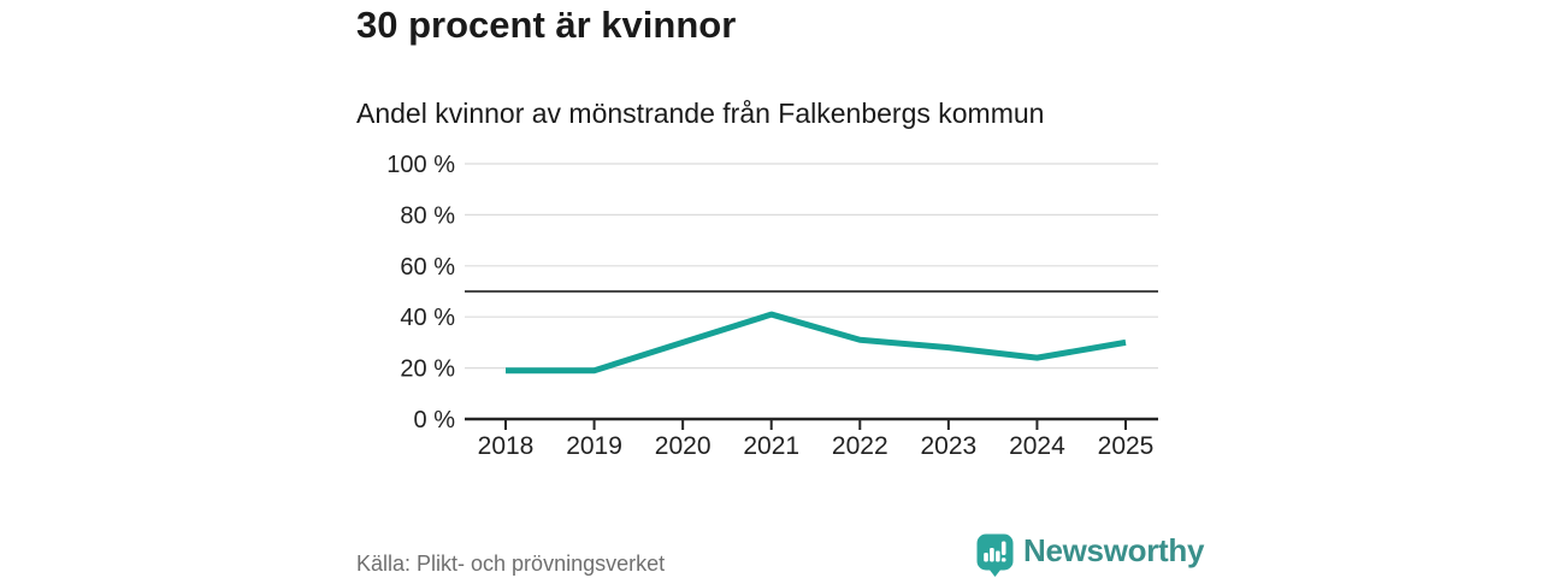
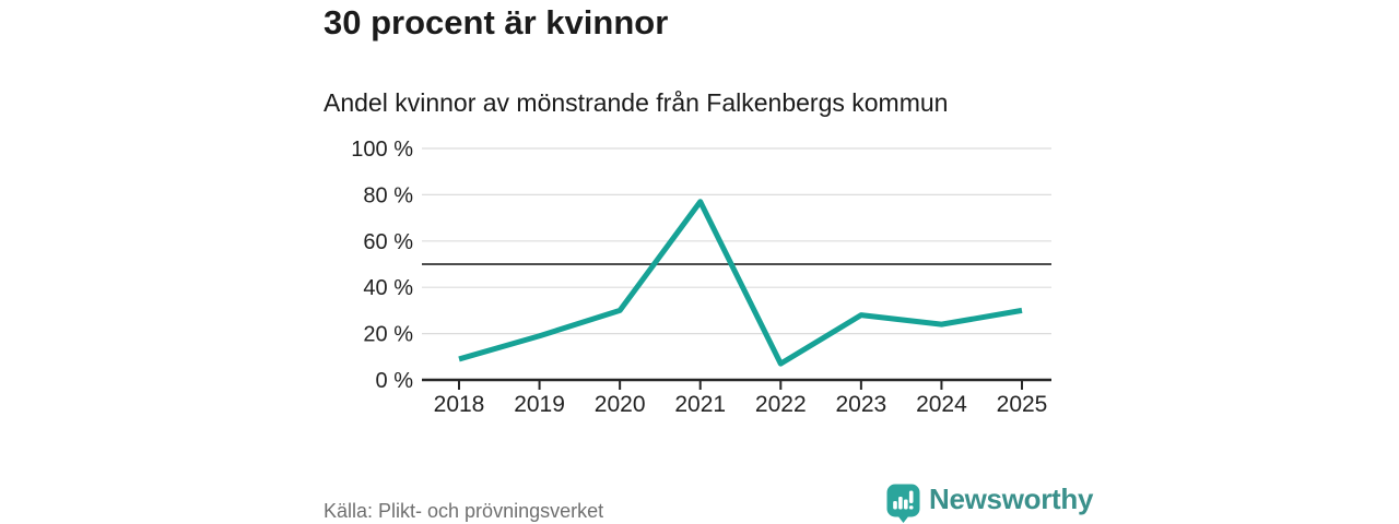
2018: 19% -> 9%
2021: 41% -> 77%
2022: 31% -> 7%
